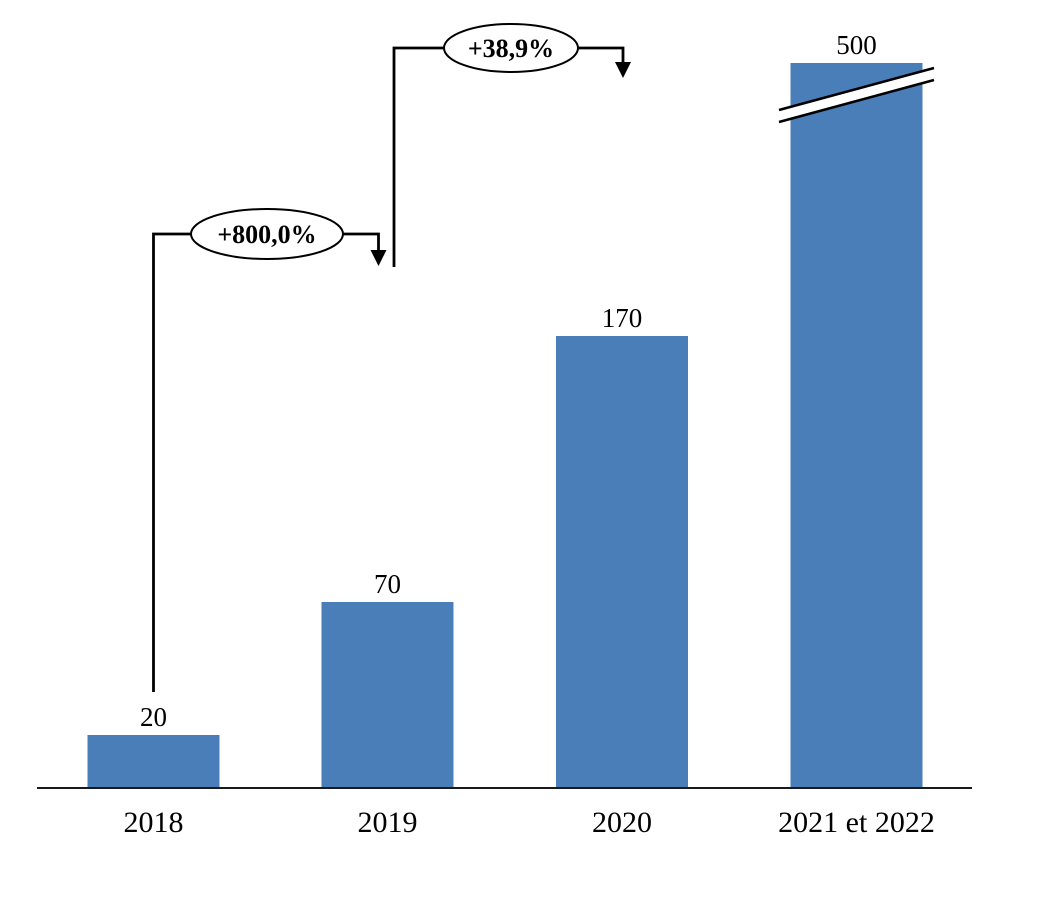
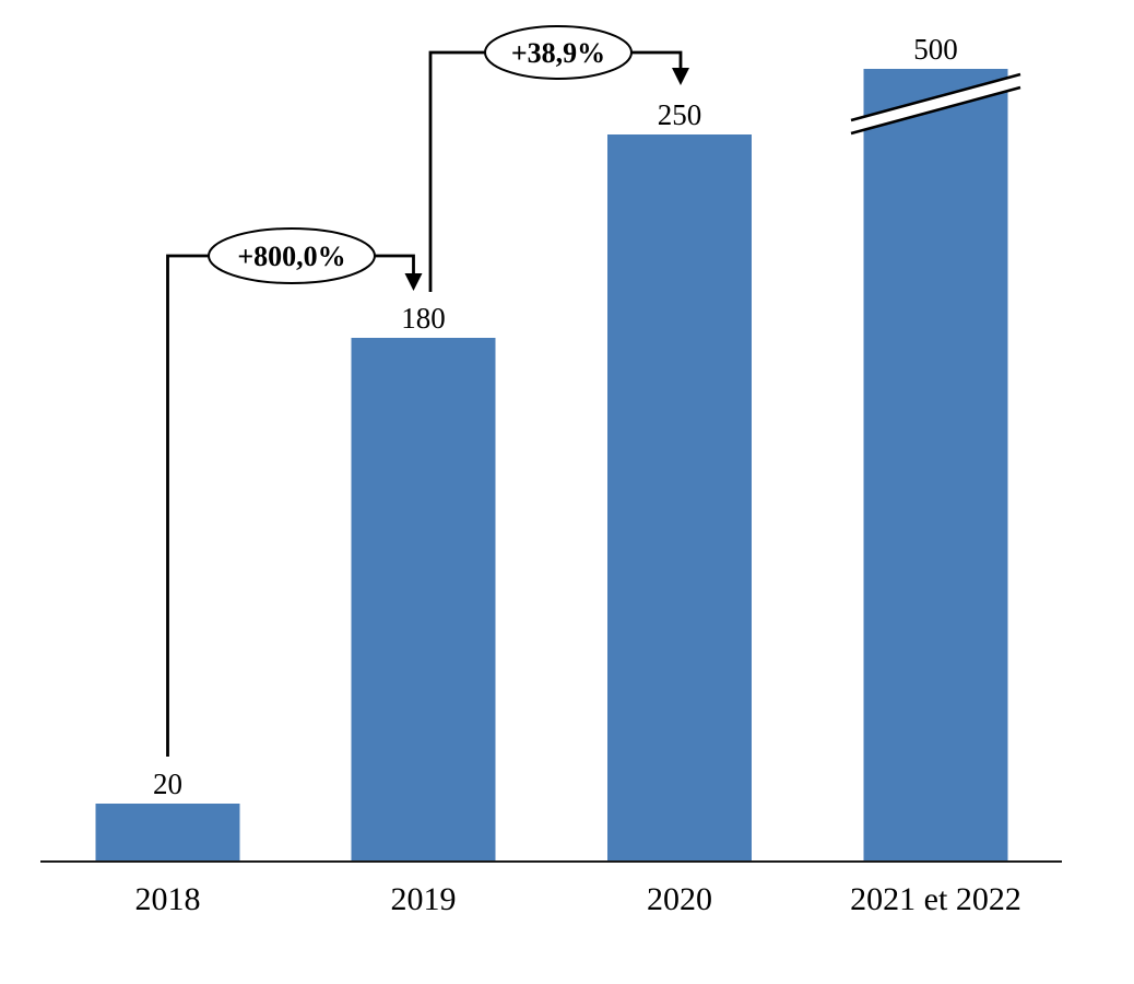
2019: 70 -> 180
2020: 170 -> 250
